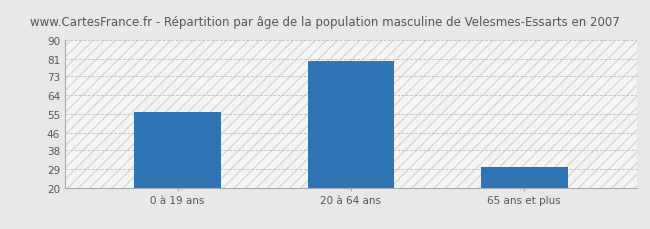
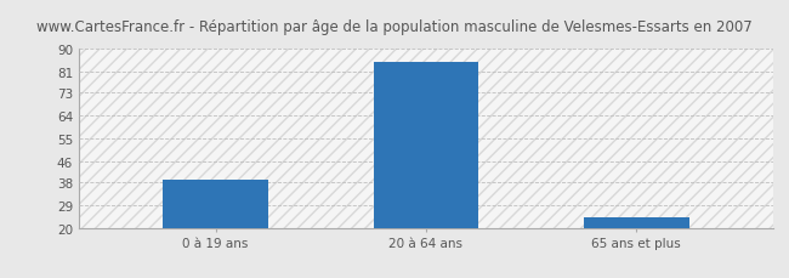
0 à 19 ans: 56 -> 39
20 à 64 ans: 80 -> 85
65 ans et plus: 30 -> 24
